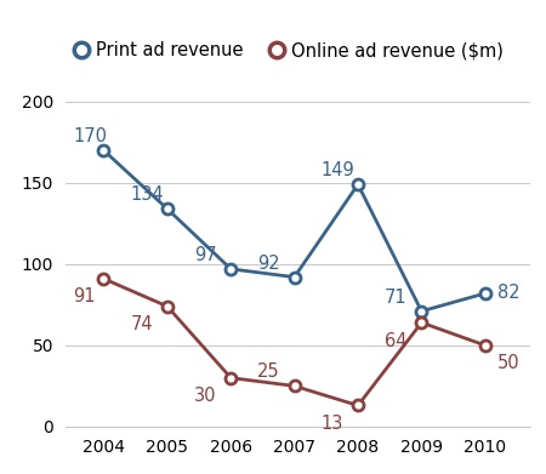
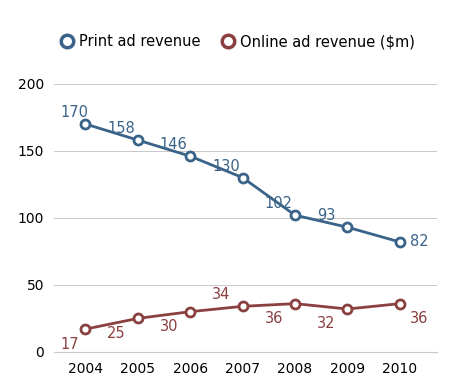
Online ad revenue ($m)/2004: 91 -> 17
Print ad revenue/2005: 134 -> 158
Online ad revenue ($m)/2005: 74 -> 25
Print ad revenue/2006: 97 -> 146
Print ad revenue/2007: 92 -> 130
Online ad revenue ($m)/2007: 25 -> 34
Print ad revenue/2008: 149 -> 102
Online ad revenue ($m)/2008: 13 -> 36
Print ad revenue/2009: 71 -> 93
Online ad revenue ($m)/2009: 64 -> 32
Online ad revenue ($m)/2010: 50 -> 36
